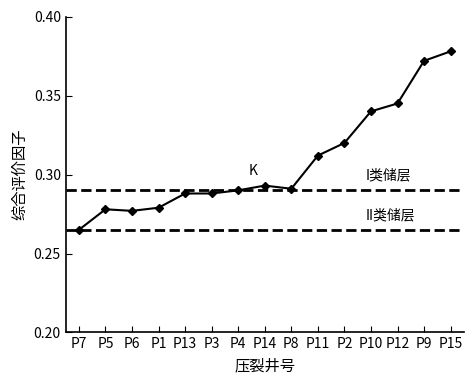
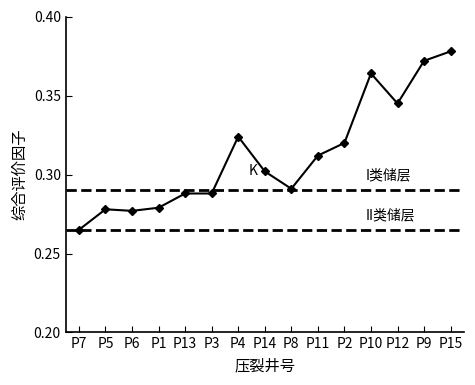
P4: 0.290 -> 0.324
P14: 0.293 -> 0.302
P10: 0.340 -> 0.364
